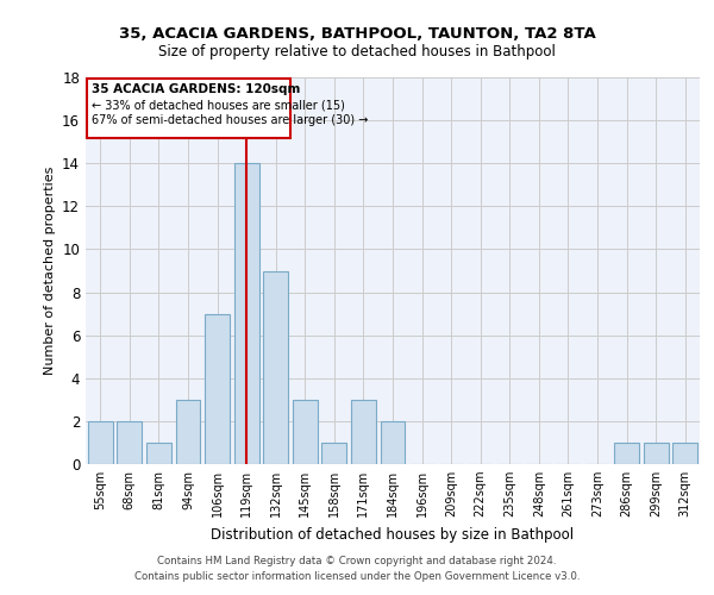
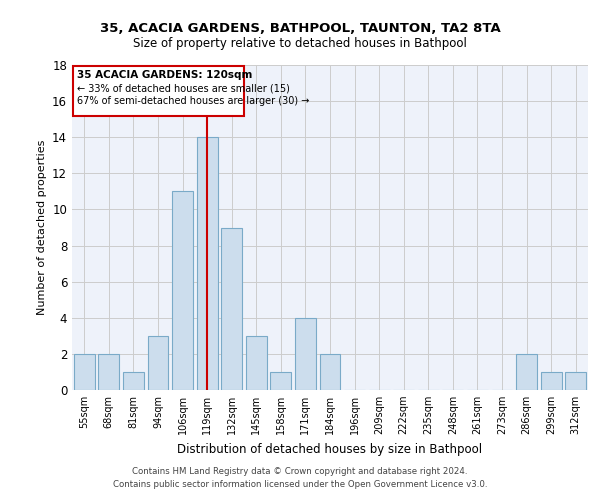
106sqm: 7 -> 11
171sqm: 3 -> 4
286sqm: 1 -> 2
